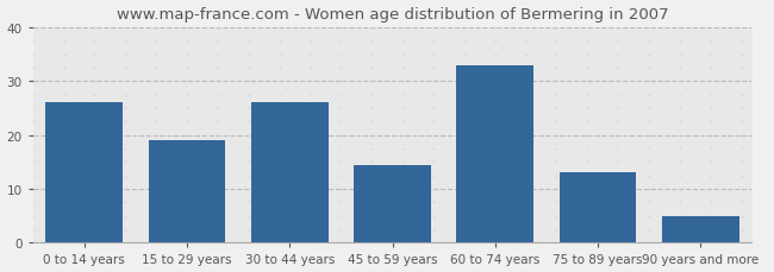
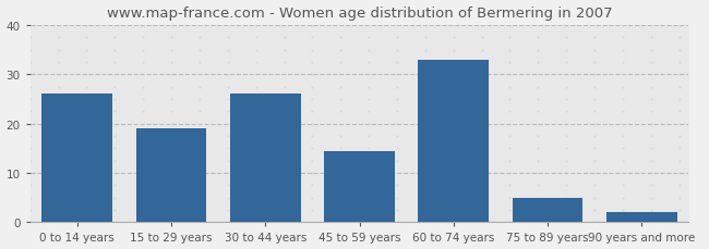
75 to 89 years: 13.0 -> 5.0
90 years and more: 5.0 -> 2.0
